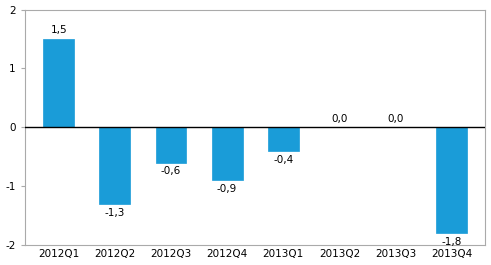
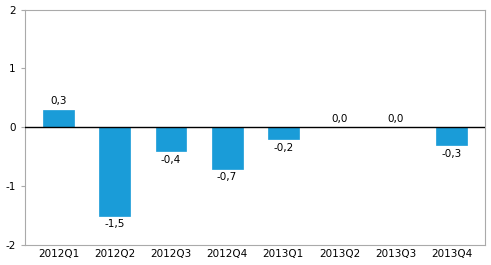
2012Q1: 1,5 -> 0,3
2012Q2: -1,3 -> -1,5
2012Q3: -0,6 -> -0,4
2012Q4: -0,9 -> -0,7
2013Q1: -0,4 -> -0,2
2013Q4: -1,8 -> -0,3
